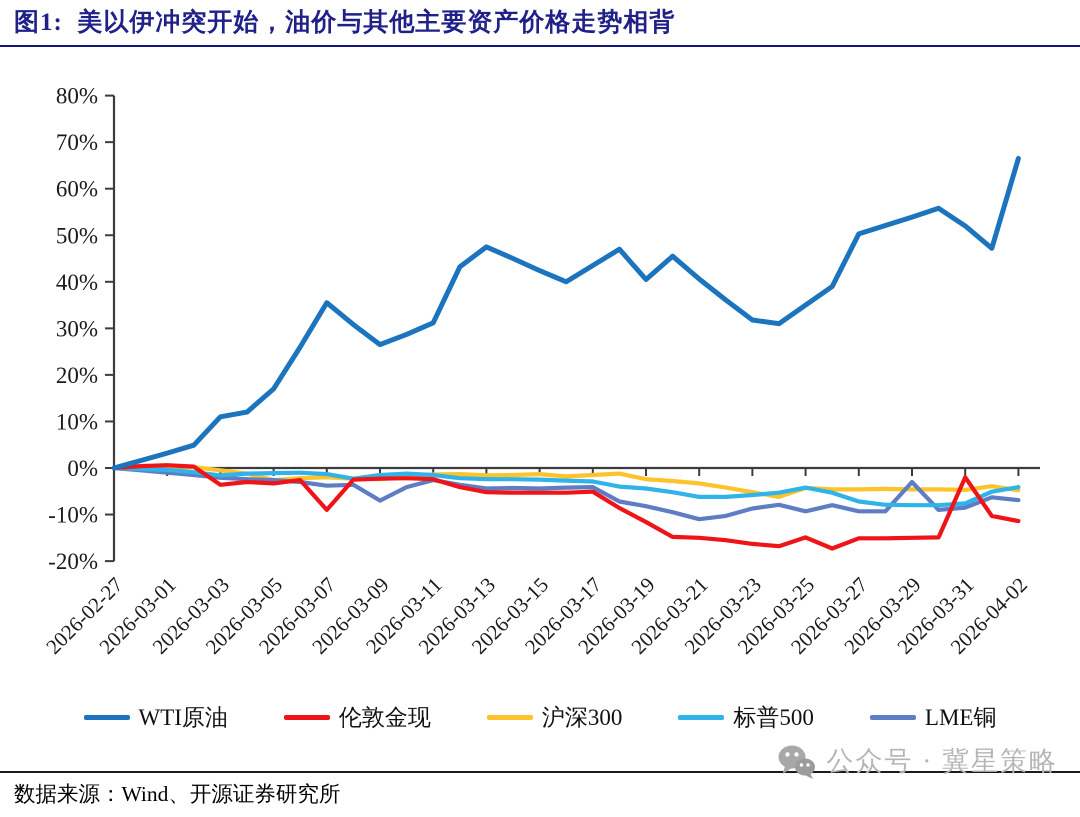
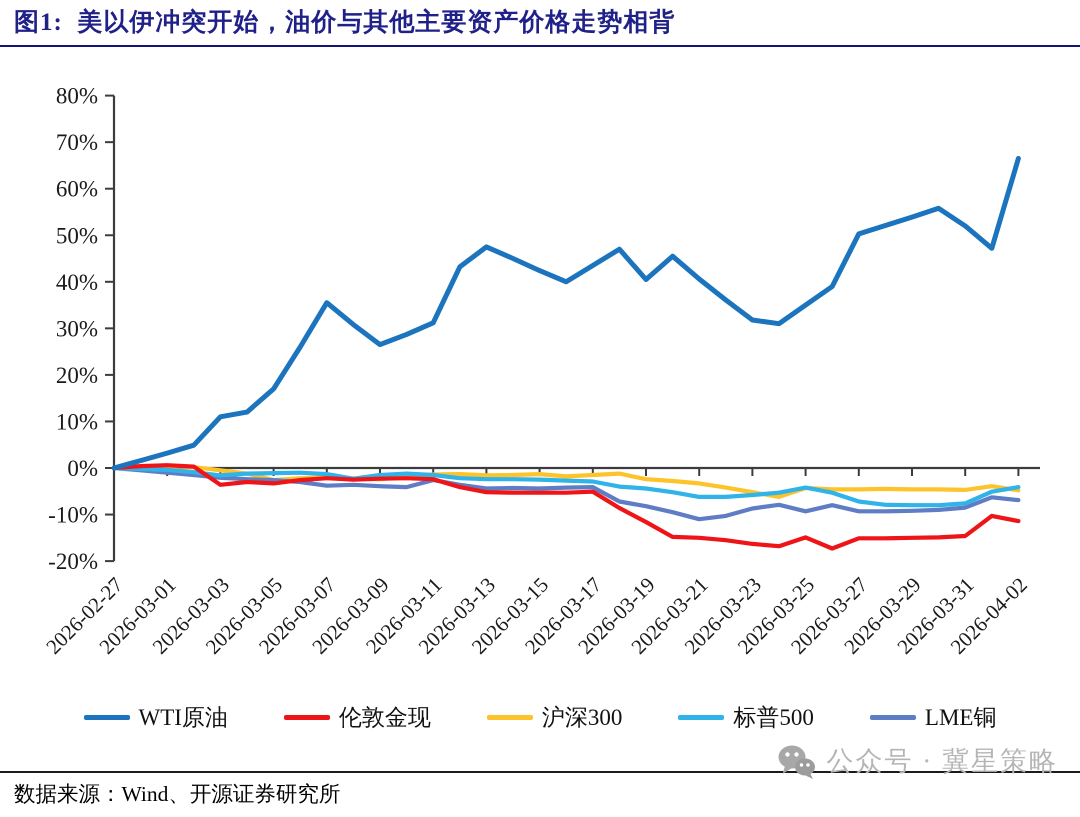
伦敦金现/2026-03-07: -9% -> -2%
LME铜/2026-03-09: -7% -> -4%
LME铜/2026-03-29: -3% -> -9%
伦敦金现/2026-03-31: -2% -> -15%
